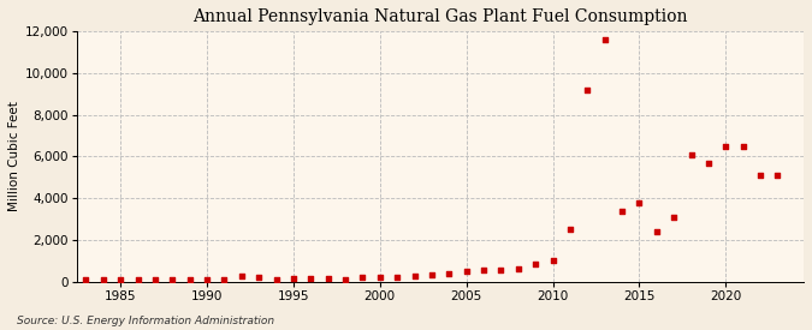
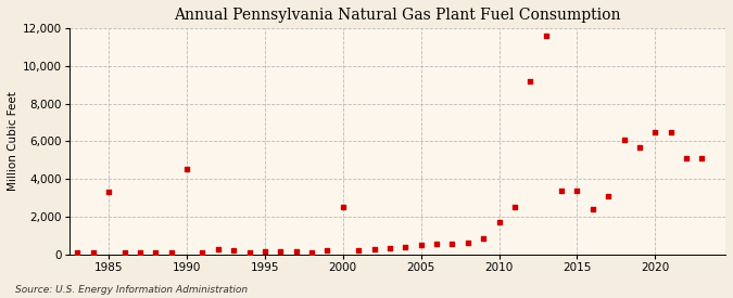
1985: 100 -> 3,300
1990: 100 -> 4,500
2000: 200 -> 2,500
2010: 1,000 -> 1,700
2015: 3,800 -> 3,400
